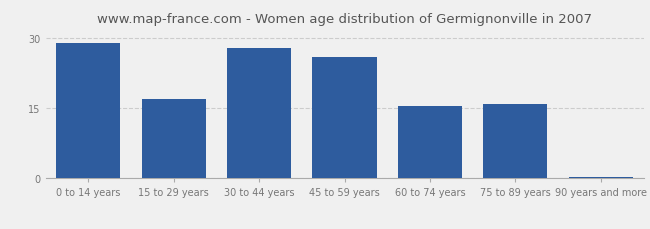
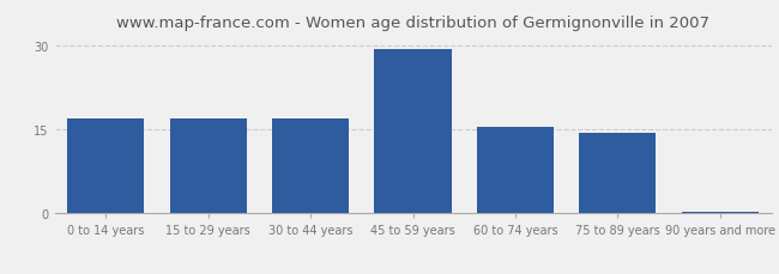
0 to 14 years: 29.0 -> 17.0
30 to 44 years: 28.0 -> 17.0
45 to 59 years: 26.0 -> 29.5
75 to 89 years: 16.0 -> 14.5
